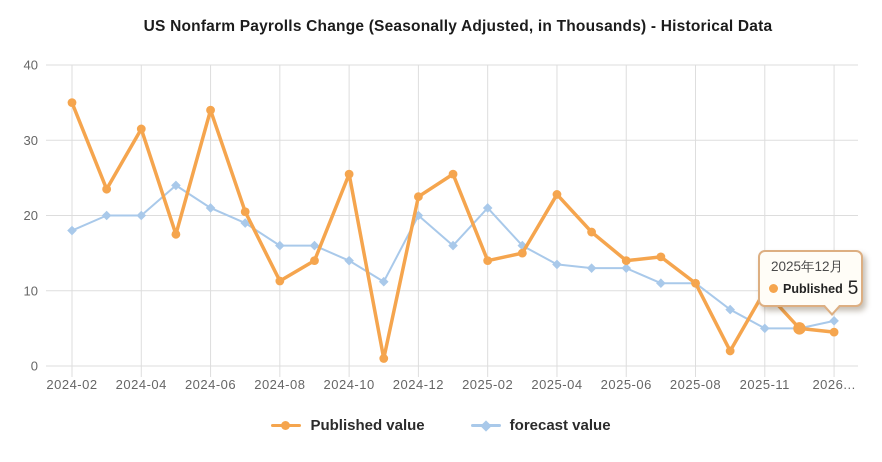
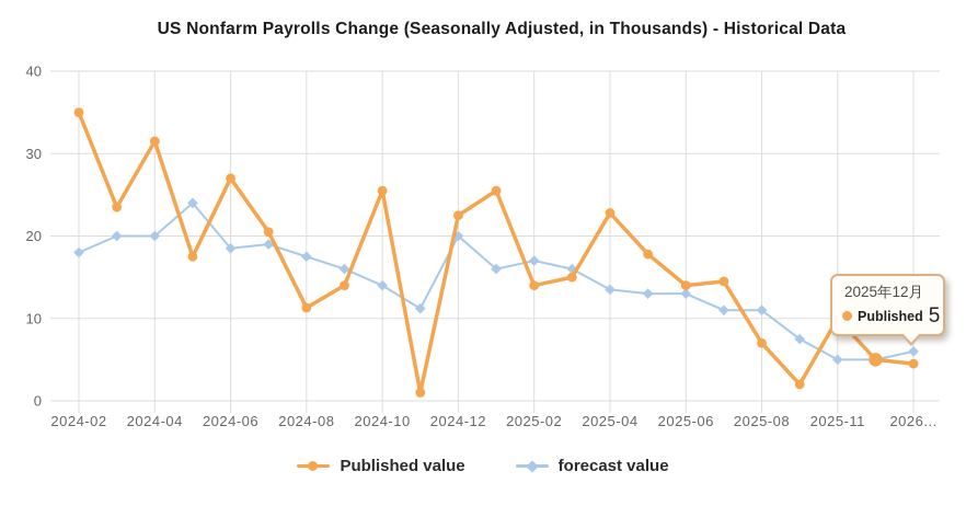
forecast value/2024-06: 21 -> 18
Published value/2024-06: 34 -> 27
forecast value/2024-08: 16 -> 18
forecast value/2025-02: 21 -> 17
Published value/2025-08: 11 -> 7
